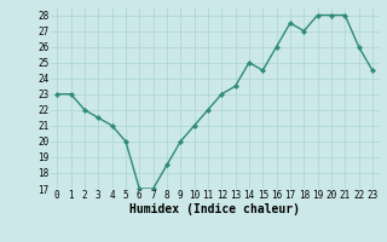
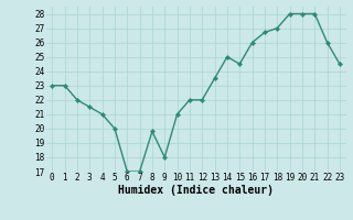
8: 18.5 -> 19.8
9: 20.0 -> 18.0
12: 23.0 -> 22.0
17: 27.5 -> 26.7
